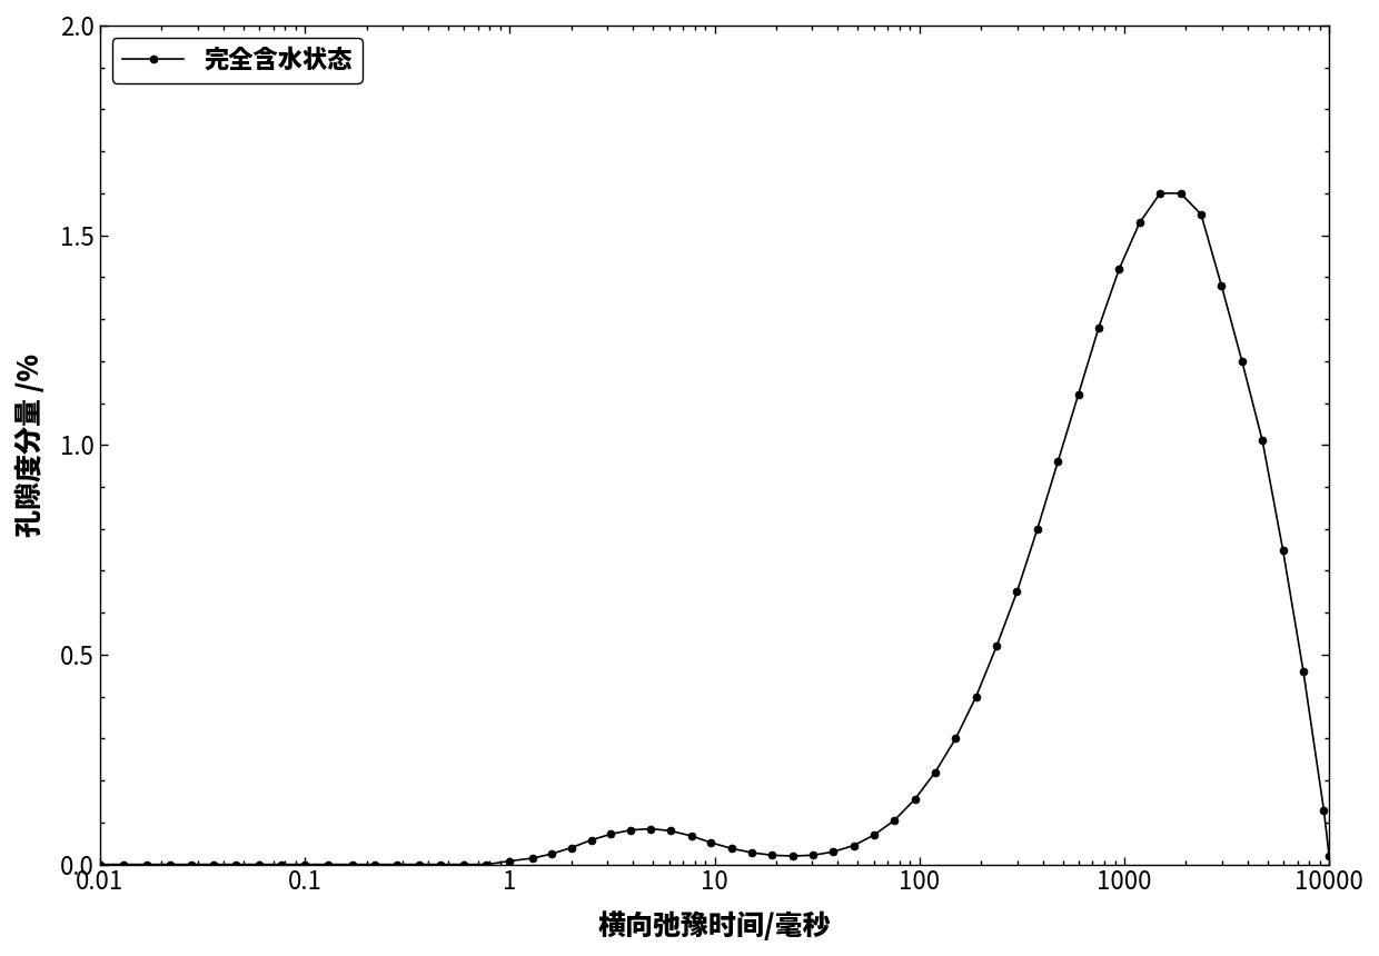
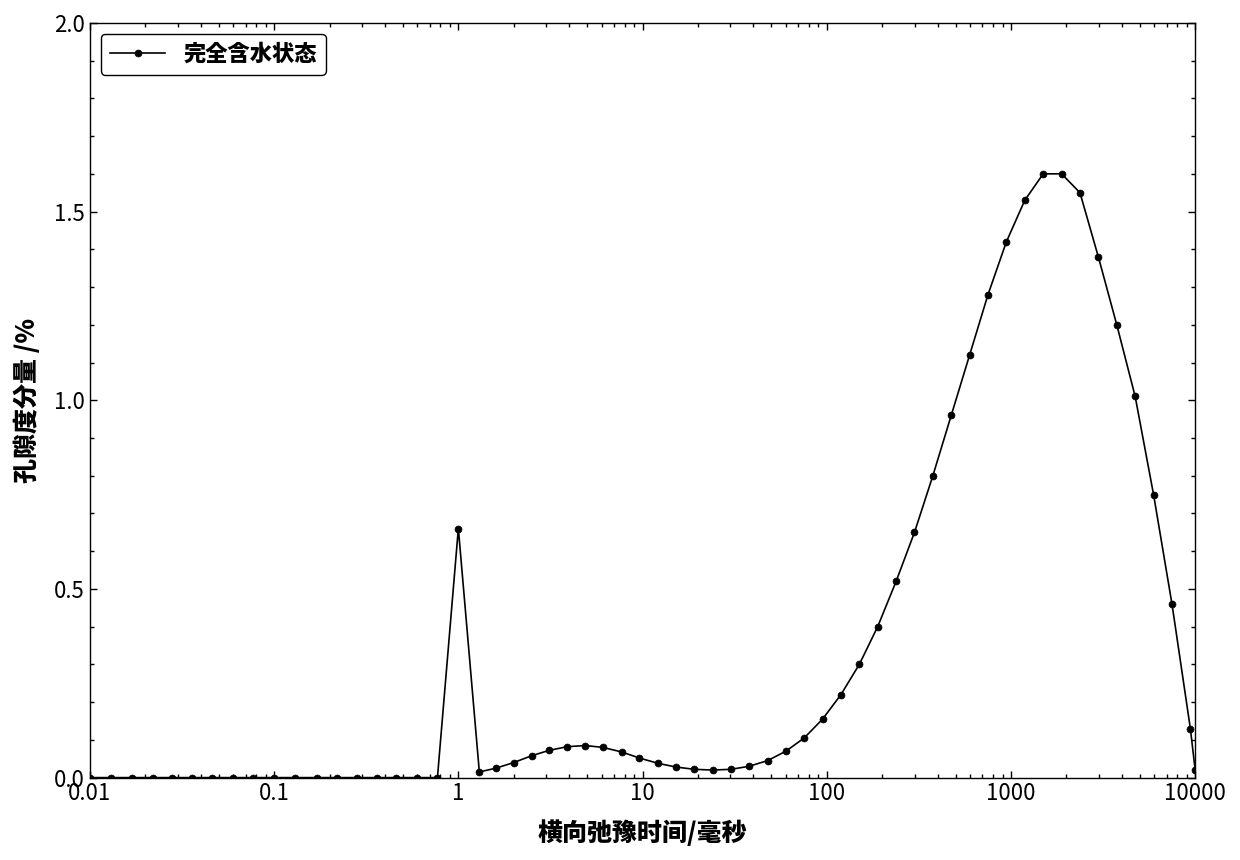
1: 0.008 -> 0.660
